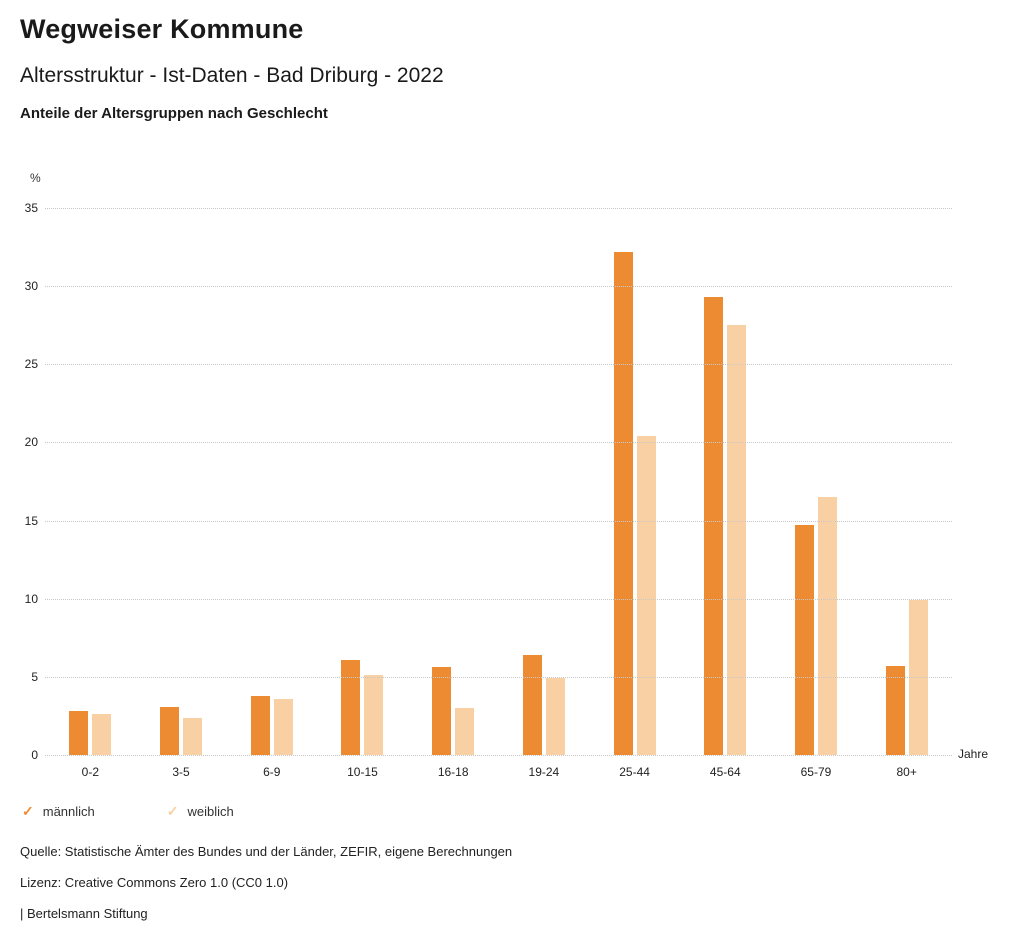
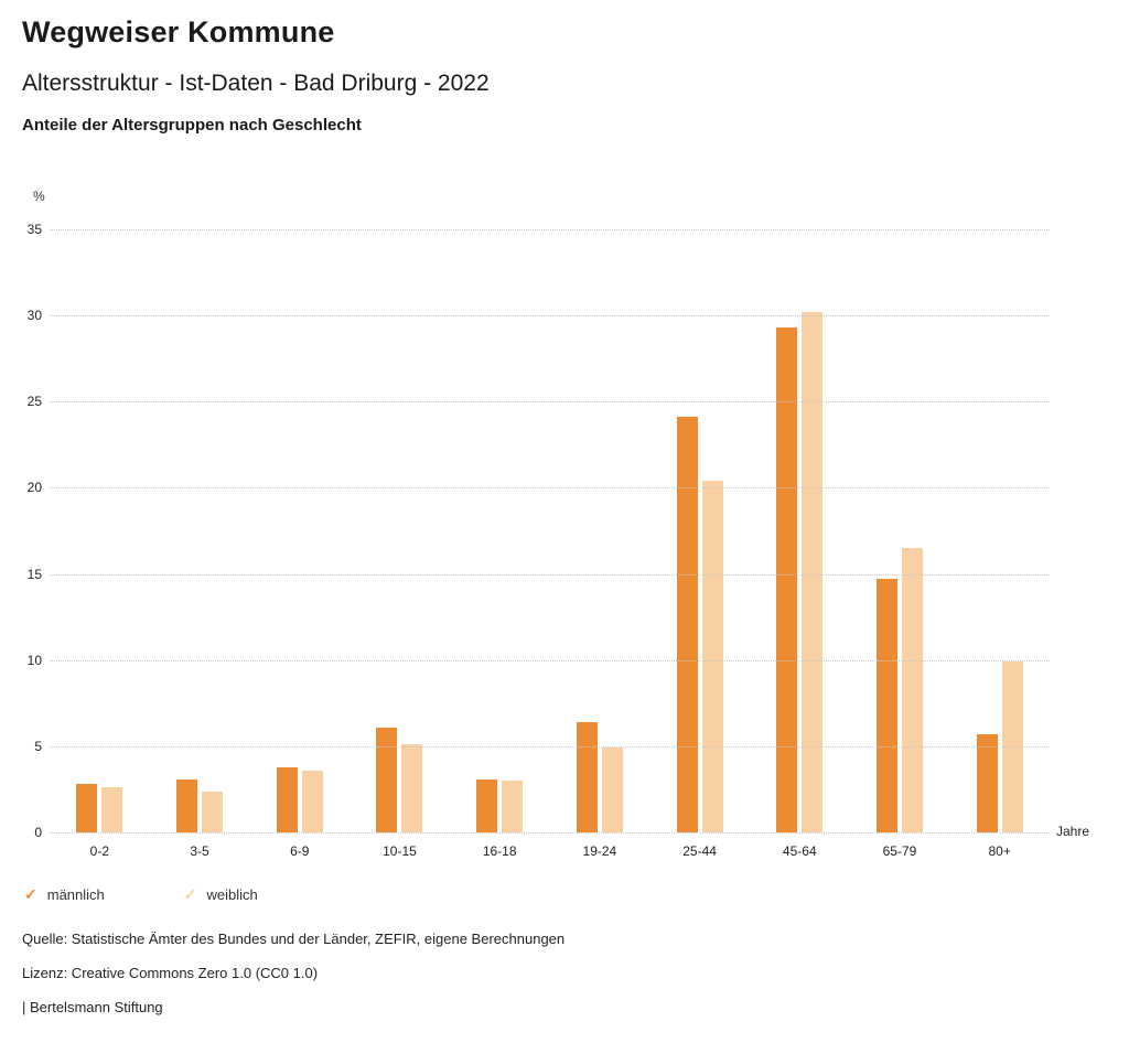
männlich/16-18: 5.6 -> 3.1
männlich/25-44: 32.2 -> 24.1
weiblich/45-64: 27.5 -> 30.2
